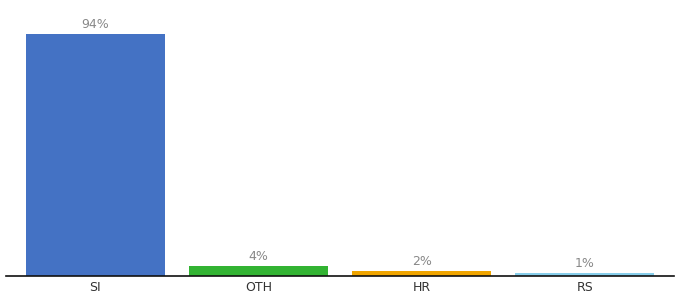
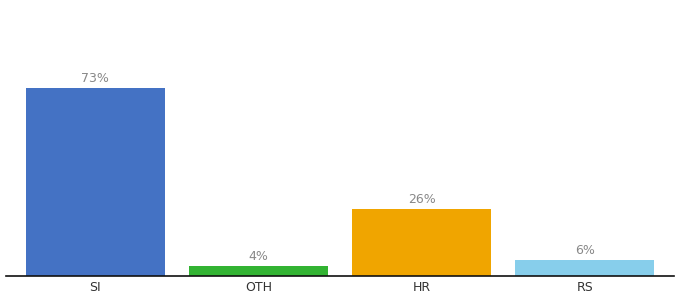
SI: 94% -> 73%
HR: 2% -> 26%
RS: 1% -> 6%
